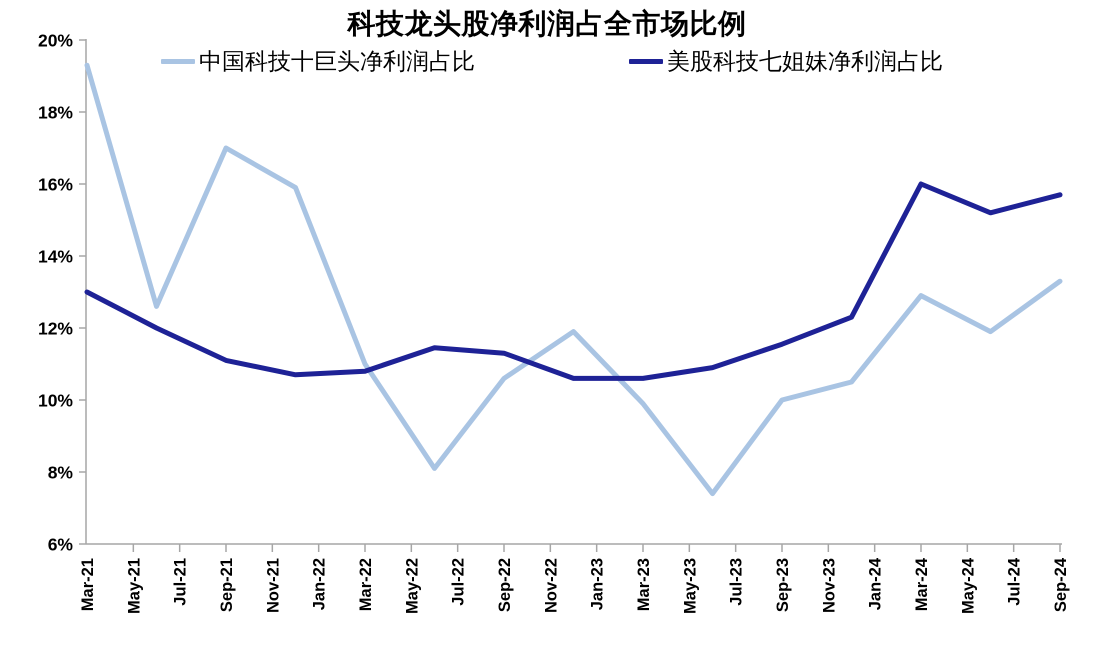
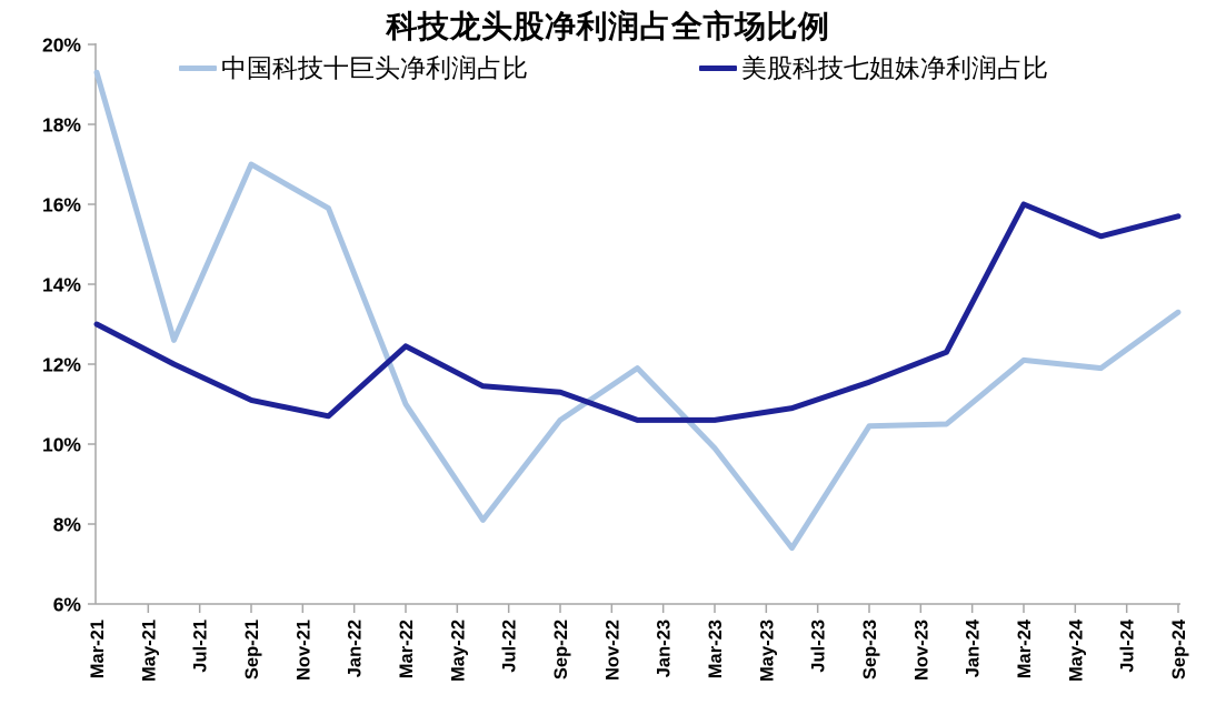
美股科技七姐妹净利润占比/Mar-22: 10.8% -> 12.4%
中国科技十巨头净利润占比/Sep-23: 10.0% -> 10.4%
中国科技十巨头净利润占比/Mar-24: 12.9% -> 12.1%
